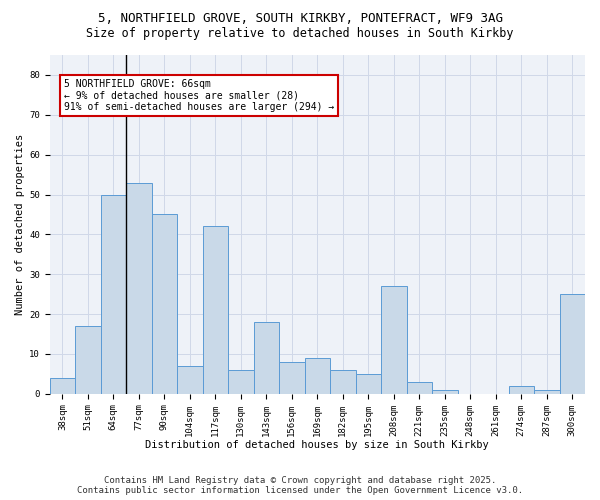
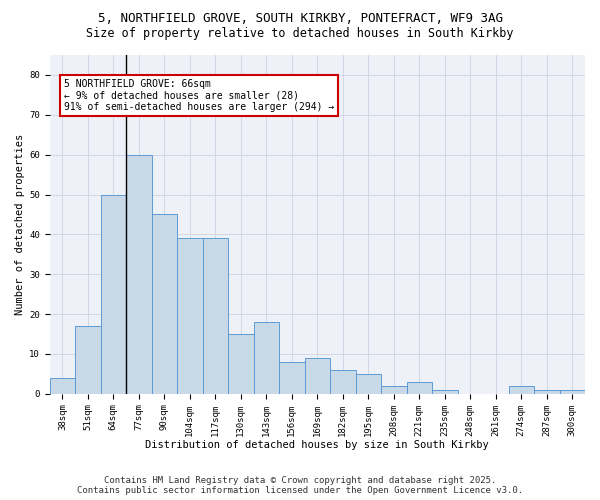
77sqm: 53 -> 60
104sqm: 7 -> 39
117sqm: 42 -> 39
130sqm: 6 -> 15
208sqm: 27 -> 2
300sqm: 25 -> 1
